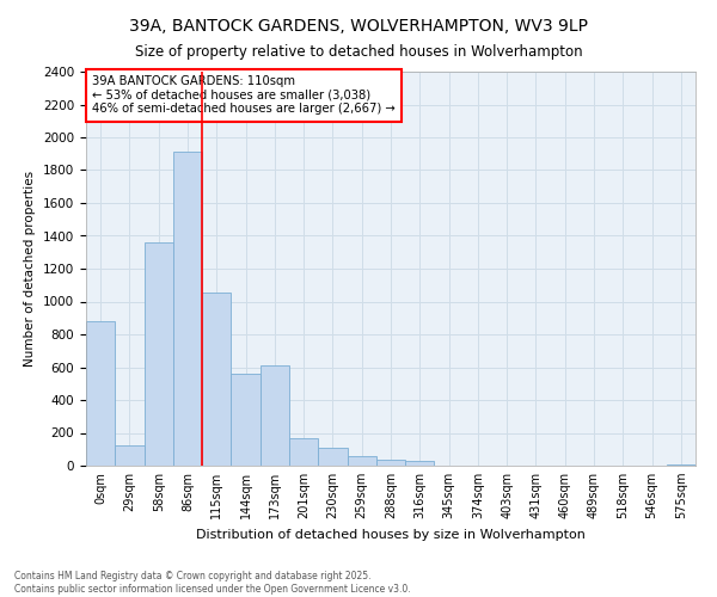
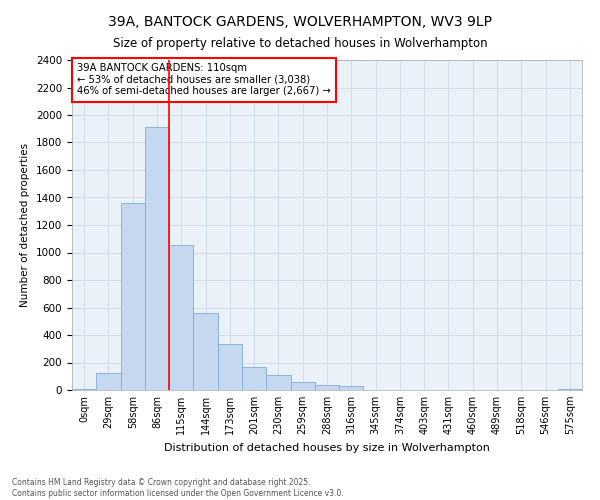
0sqm: 880 -> 10
173sqm: 610 -> 340
